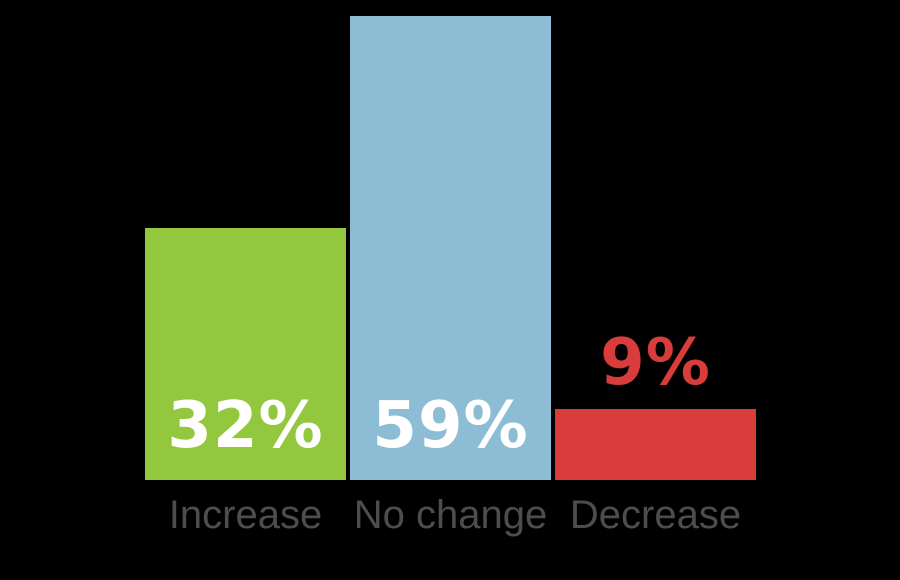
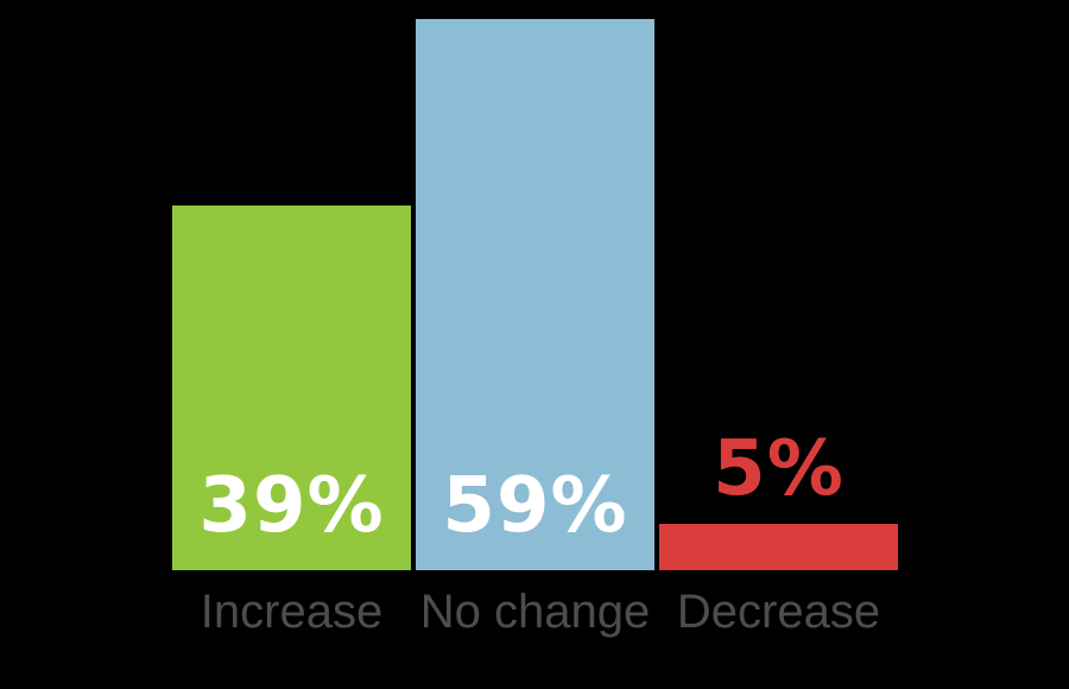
Increase: 32% -> 39%
Decrease: 9% -> 5%
